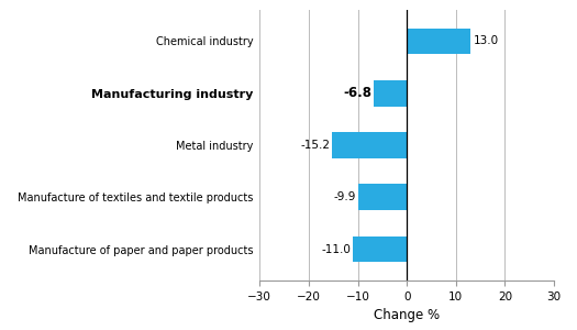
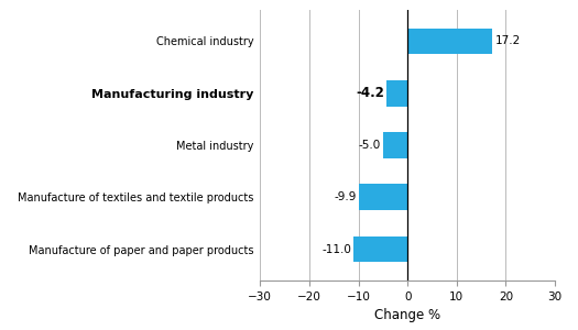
Chemical industry: 13.0 -> 17.2
Manufacturing industry: -6.8 -> -4.2
Metal industry: -15.2 -> -5.0
